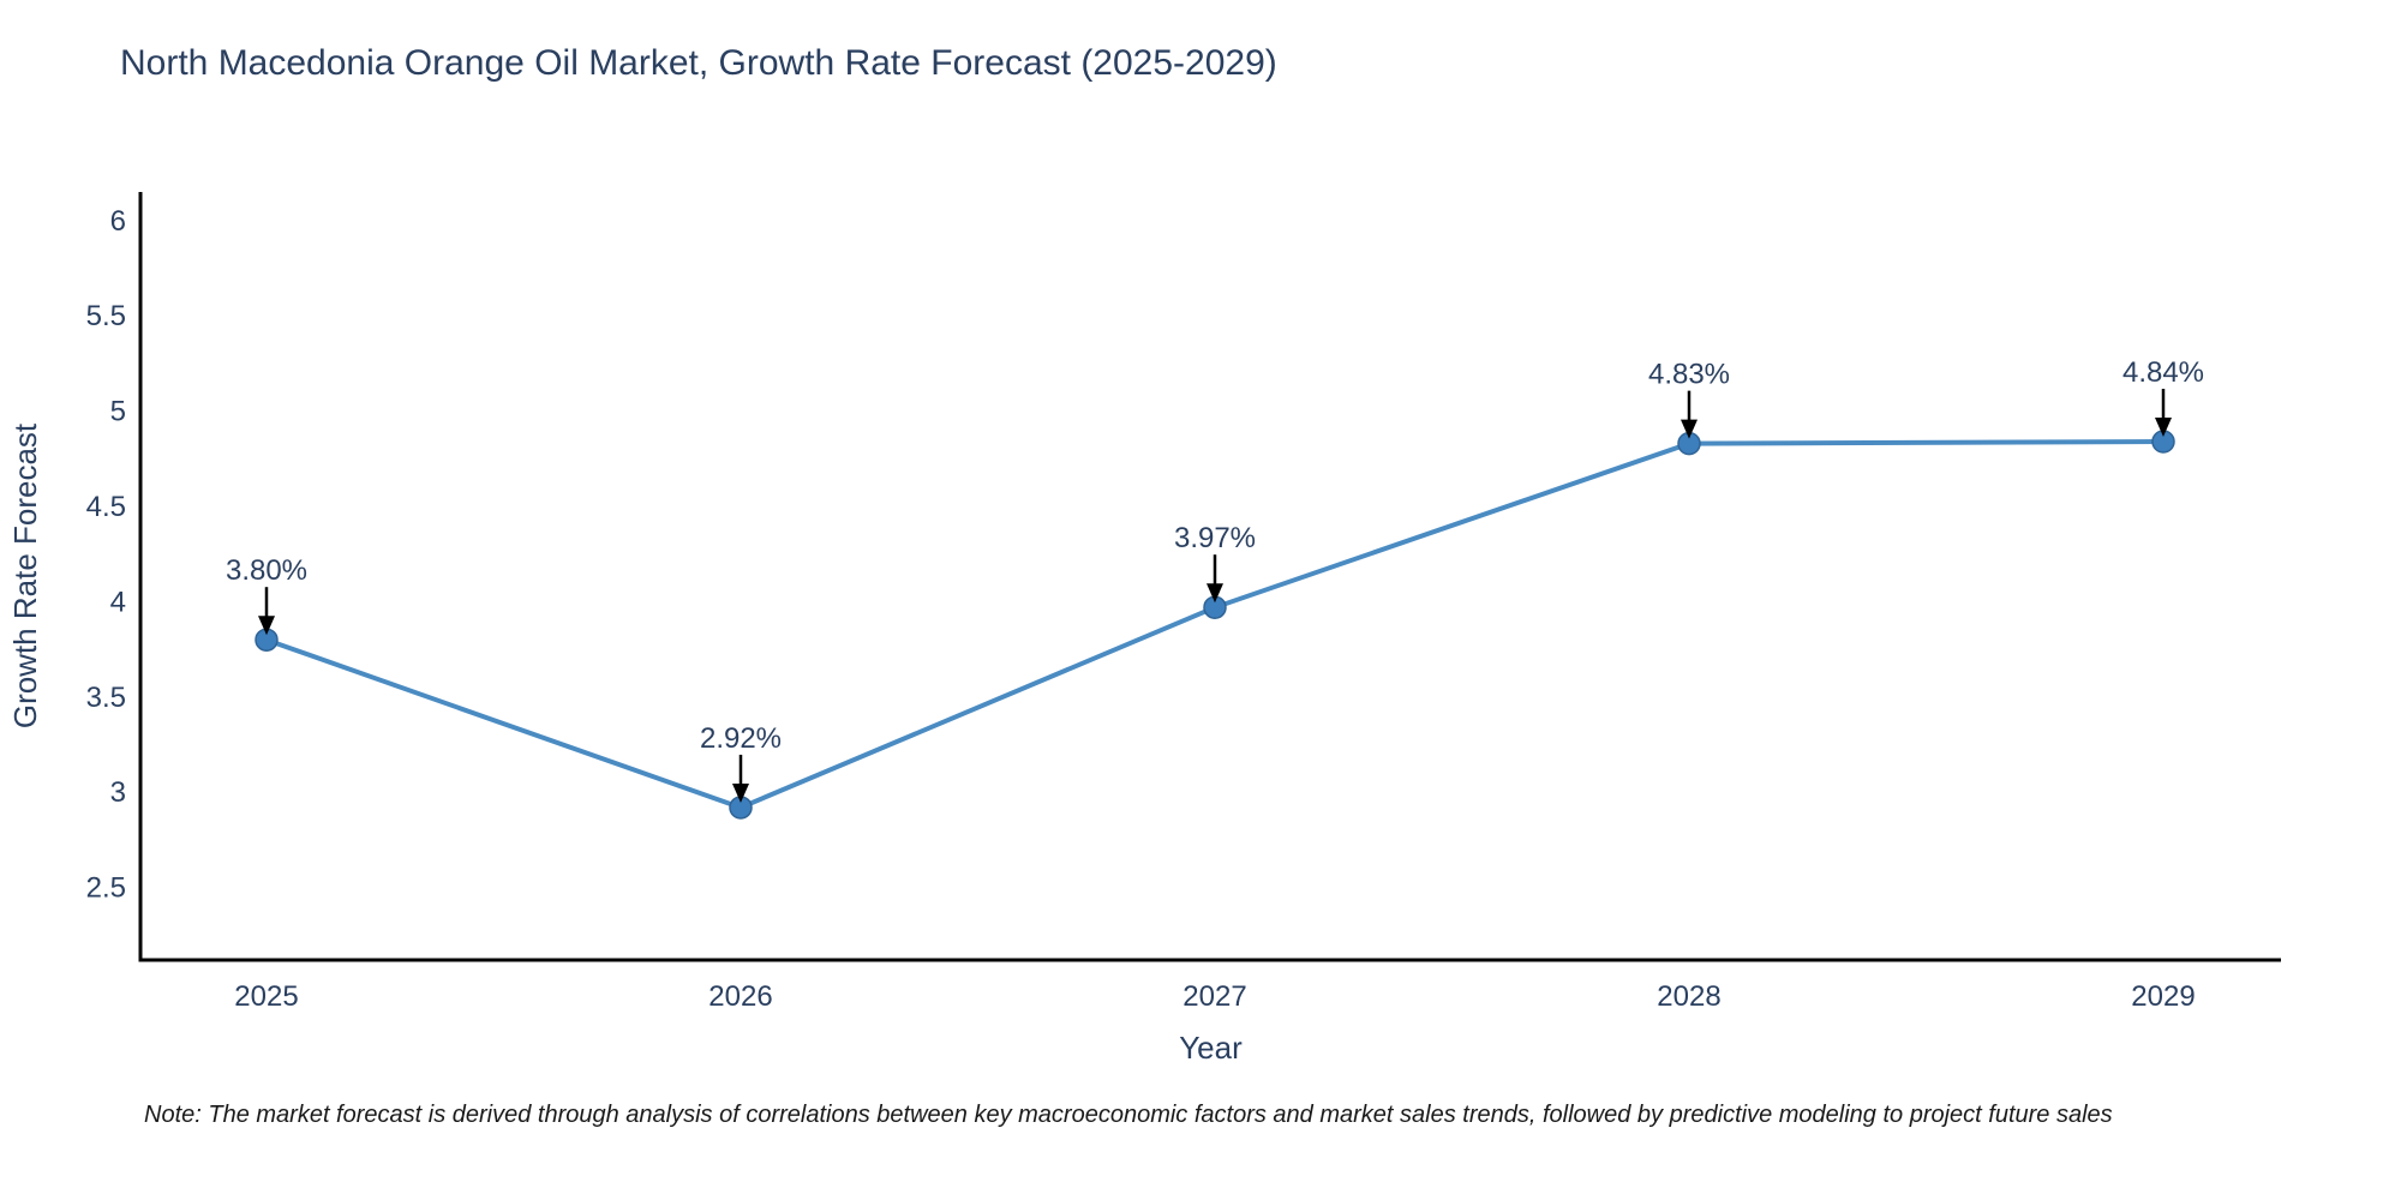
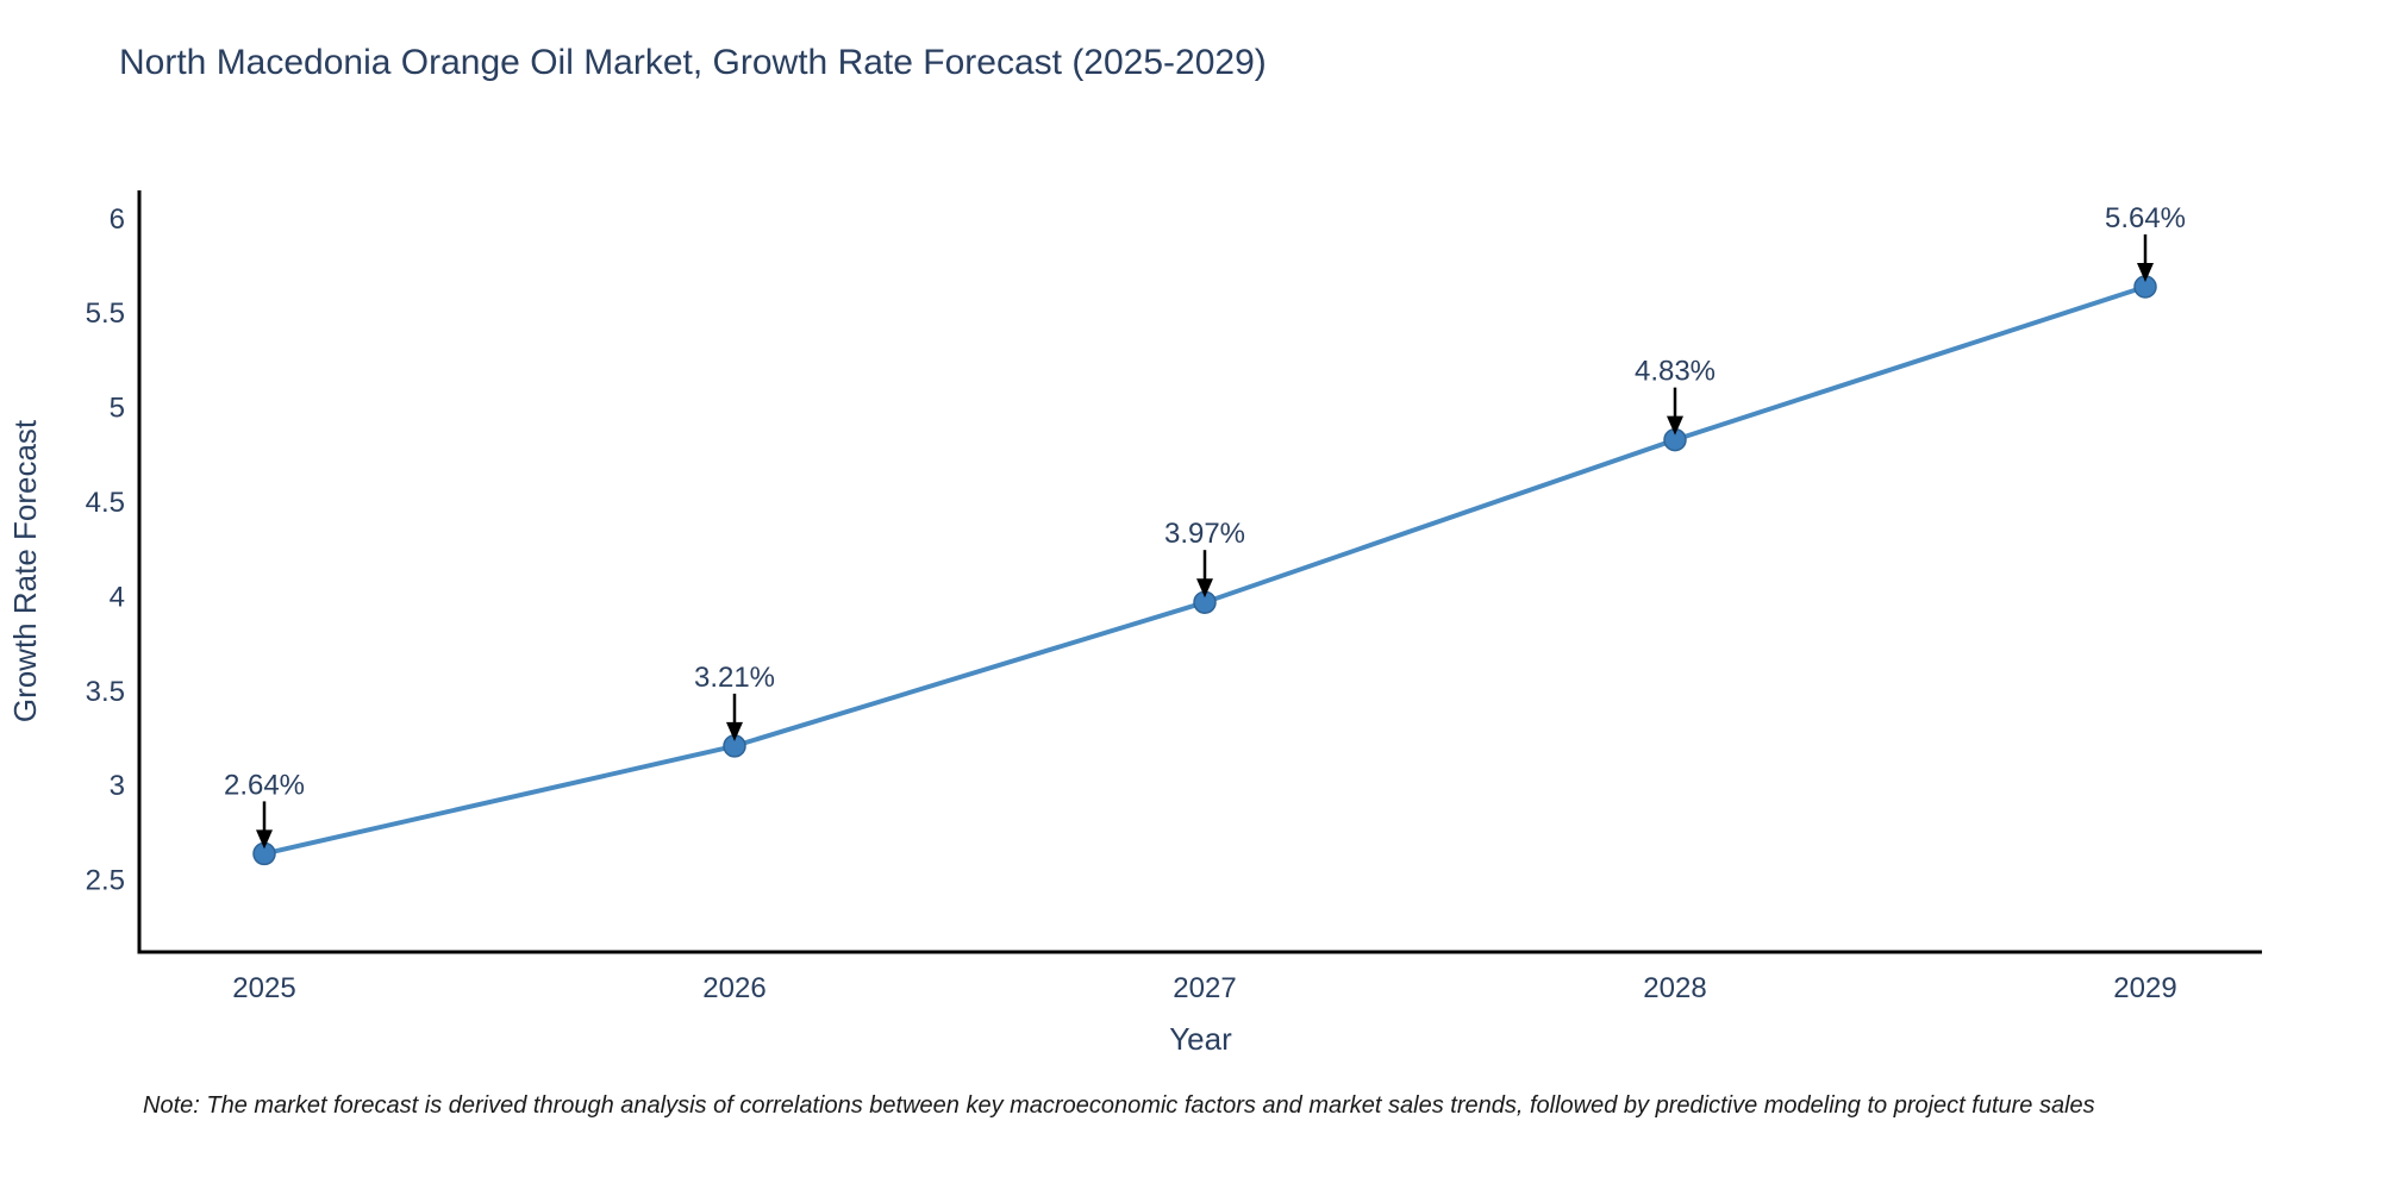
2025: 3.80% -> 2.64%
2026: 2.92% -> 3.21%
2029: 4.84% -> 5.64%
